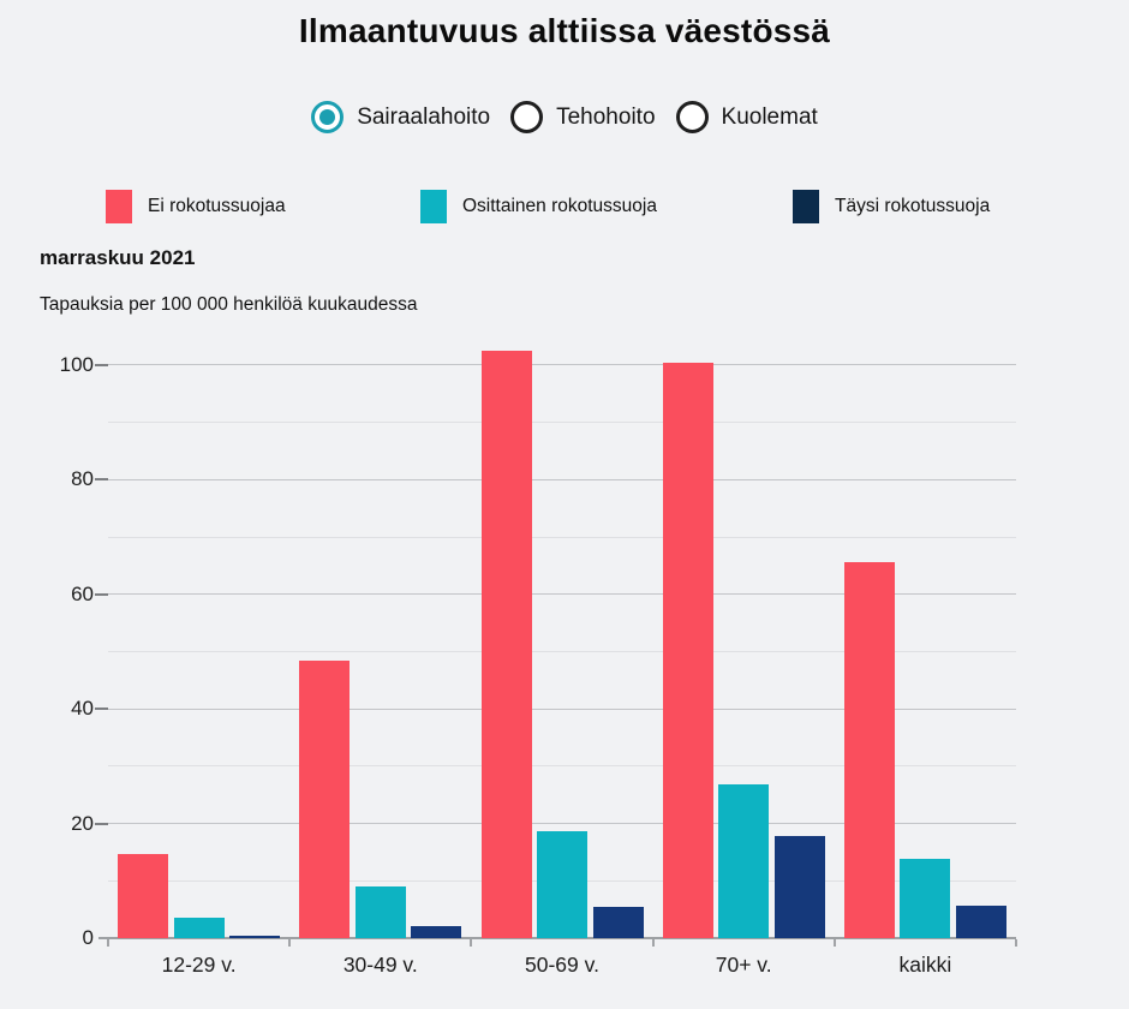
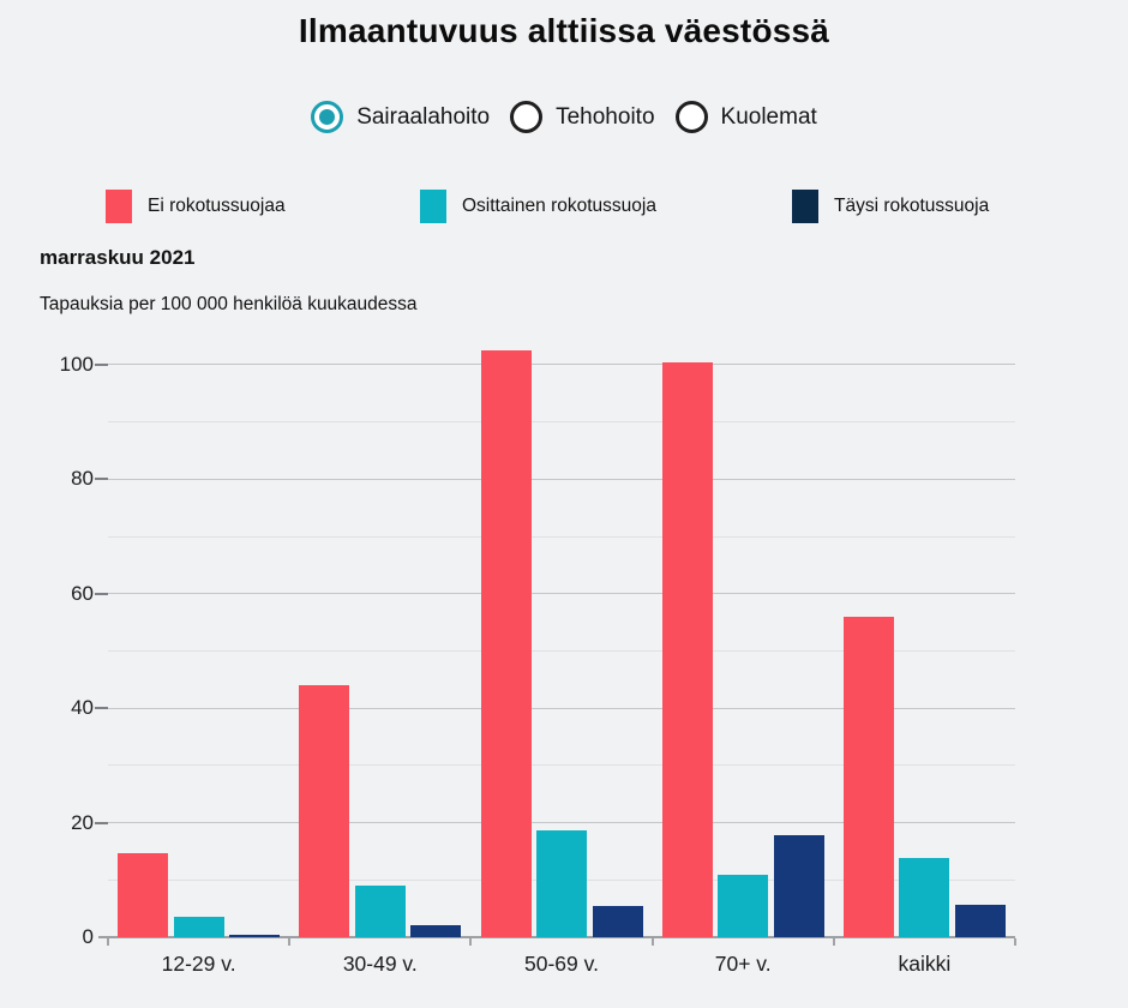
Ei rokotussuojaa/30-49 v.: 48 -> 44
Osittainen rokotussuoja/70+ v.: 27 -> 11
Ei rokotussuojaa/kaikki: 66 -> 56
